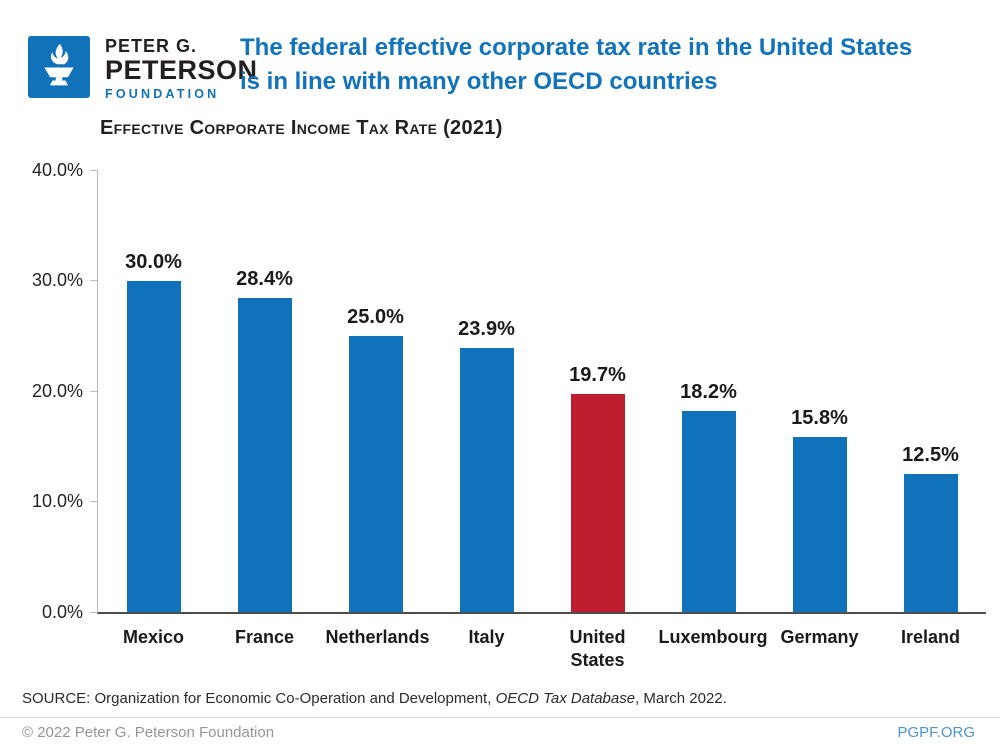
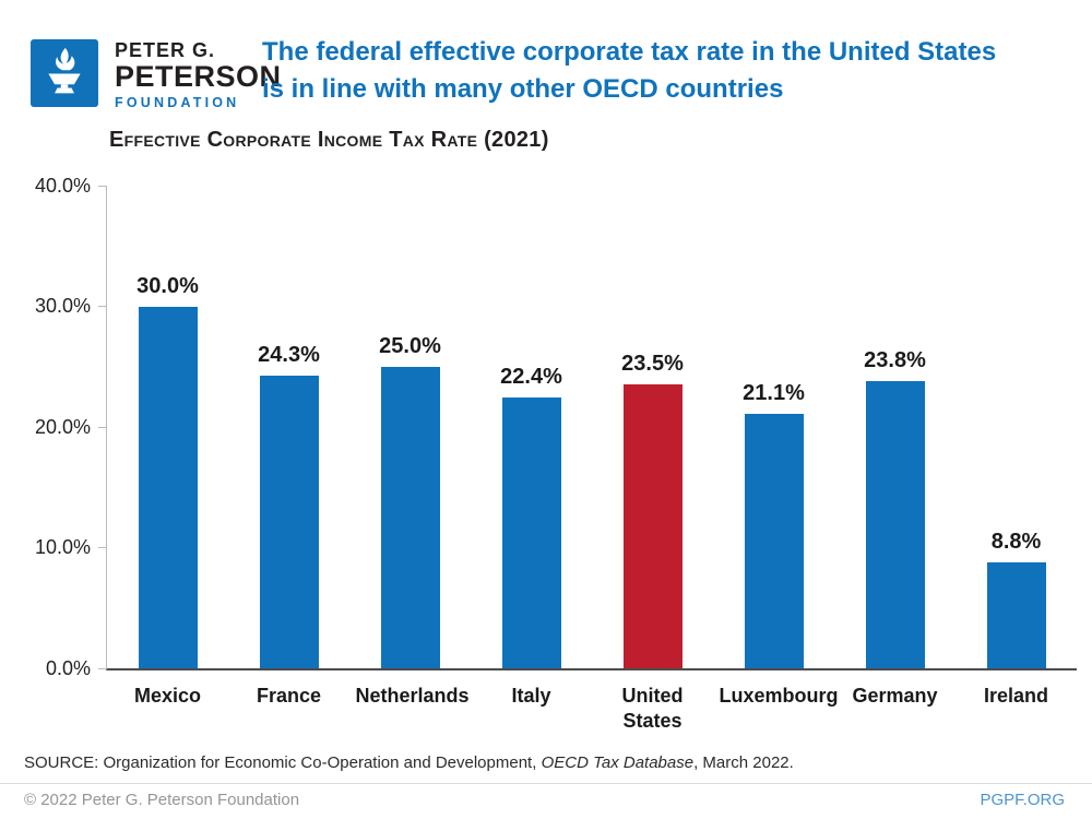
France: 28.4% -> 24.3%
Italy: 23.9% -> 22.4%
United States: 19.7% -> 23.5%
Luxembourg: 18.2% -> 21.1%
Germany: 15.8% -> 23.8%
Ireland: 12.5% -> 8.8%
